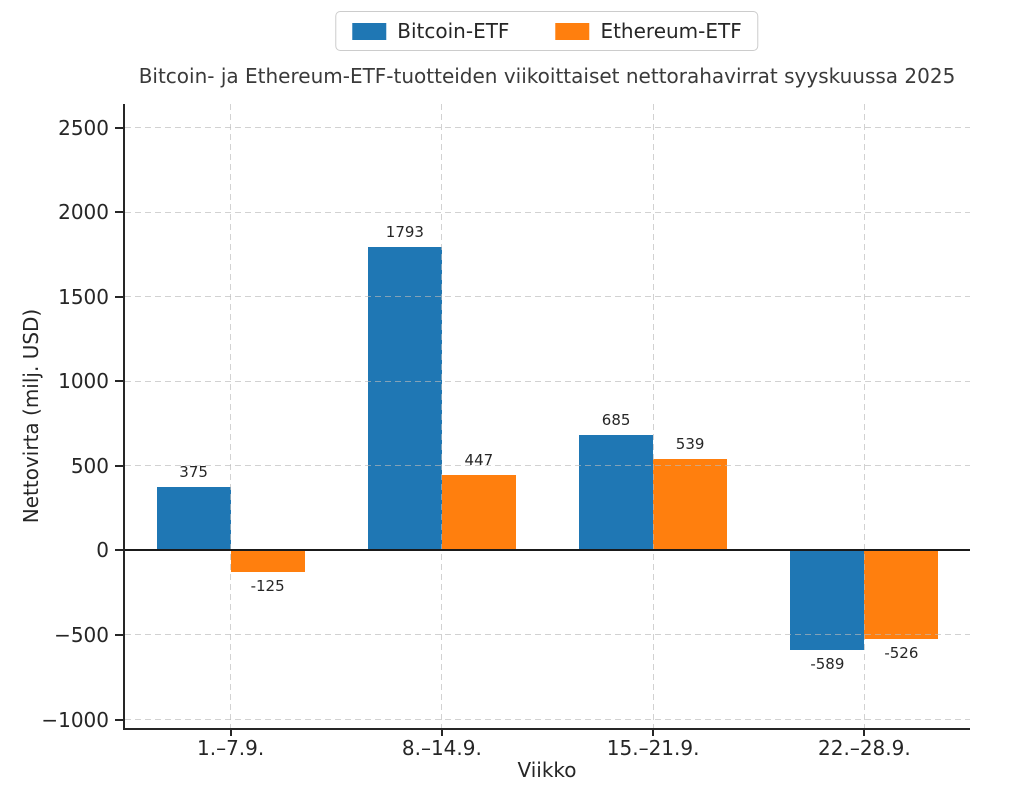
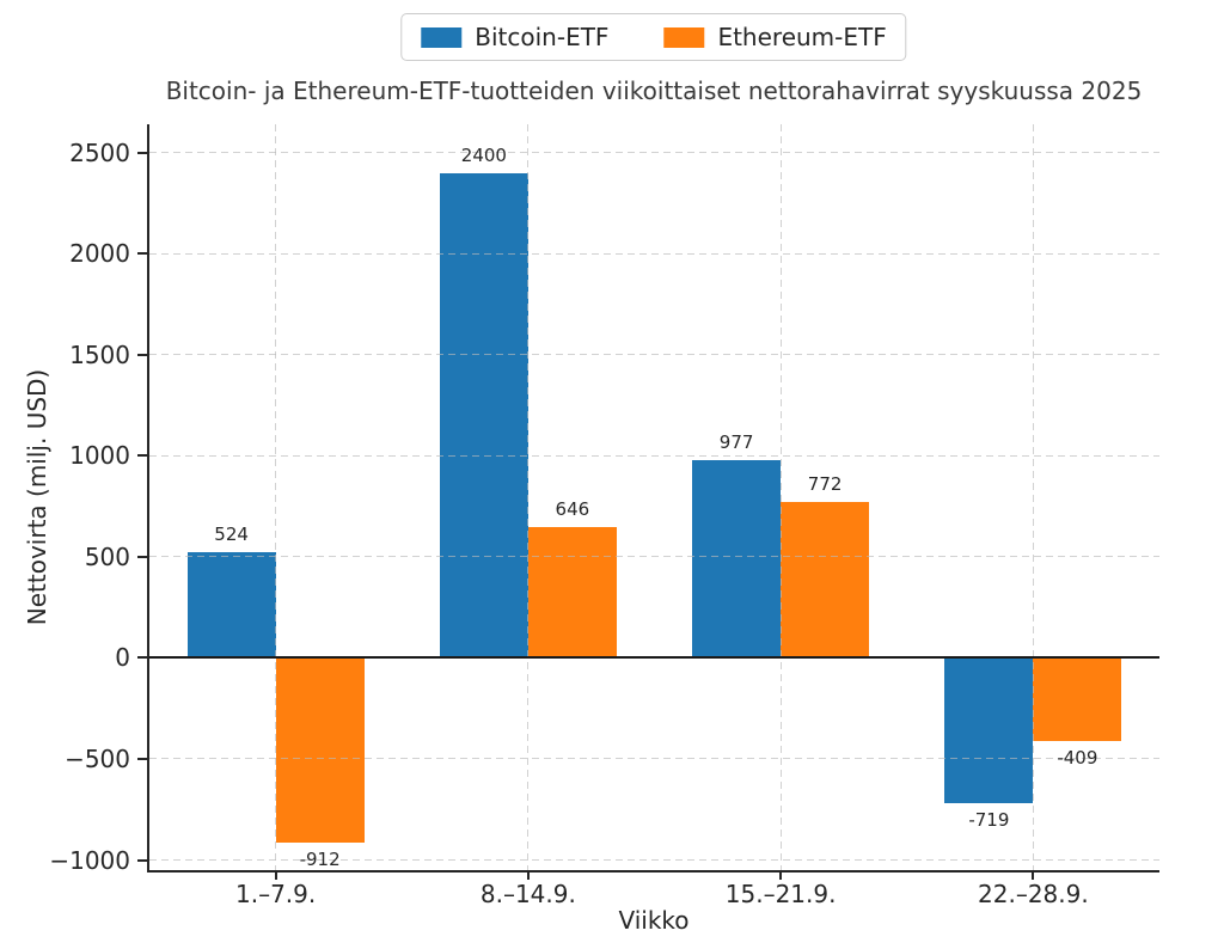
Bitcoin-ETF/1.–7.9.: 375 -> 524
Ethereum-ETF/1.–7.9.: -125 -> -912
Bitcoin-ETF/8.–14.9.: 1793 -> 2400
Ethereum-ETF/8.–14.9.: 447 -> 646
Bitcoin-ETF/15.–21.9.: 685 -> 977
Ethereum-ETF/15.–21.9.: 539 -> 772
Bitcoin-ETF/22.–28.9.: -589 -> -719
Ethereum-ETF/22.–28.9.: -526 -> -409
